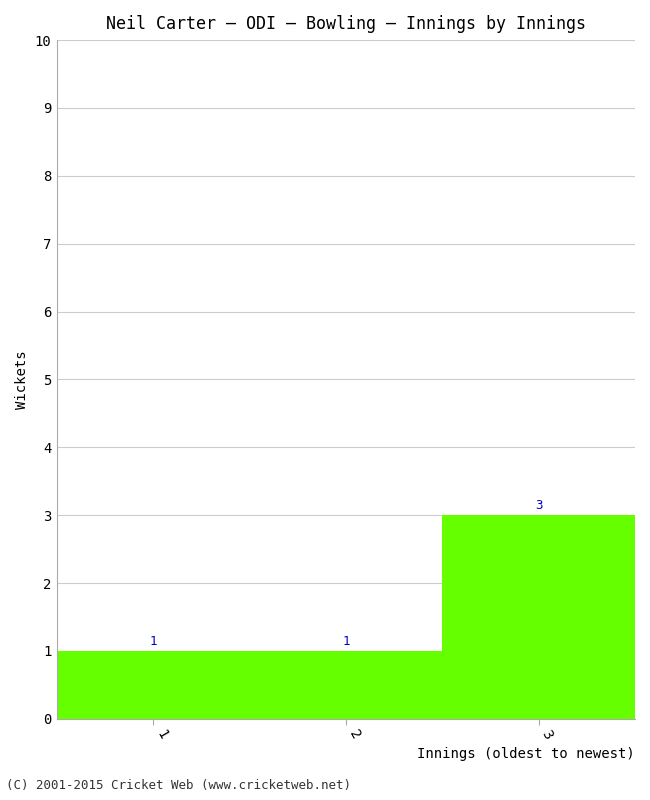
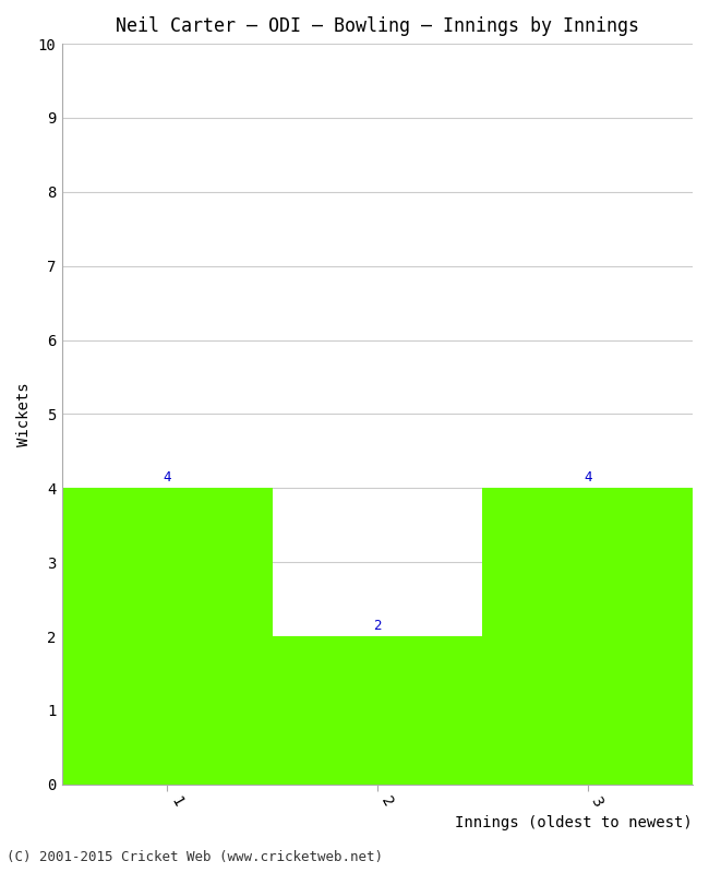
1: 1 -> 4
2: 1 -> 2
3: 3 -> 4
